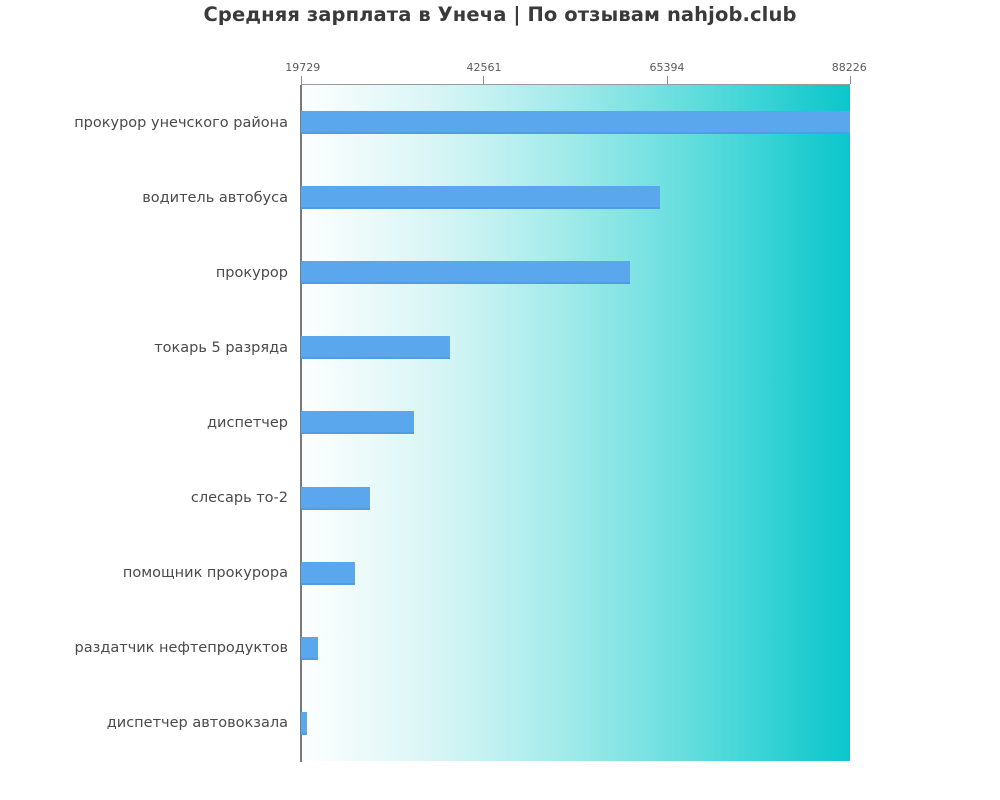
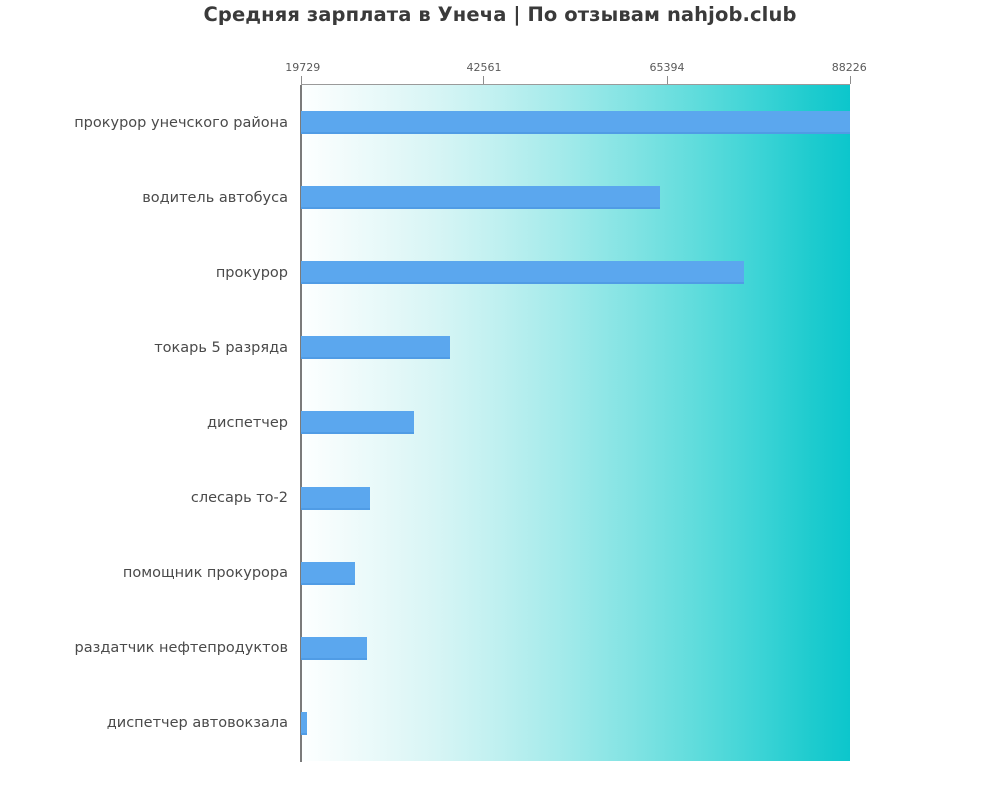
прокурор: 61000 -> 75000
раздатчик нефтепродуктов: 22000 -> 28000
